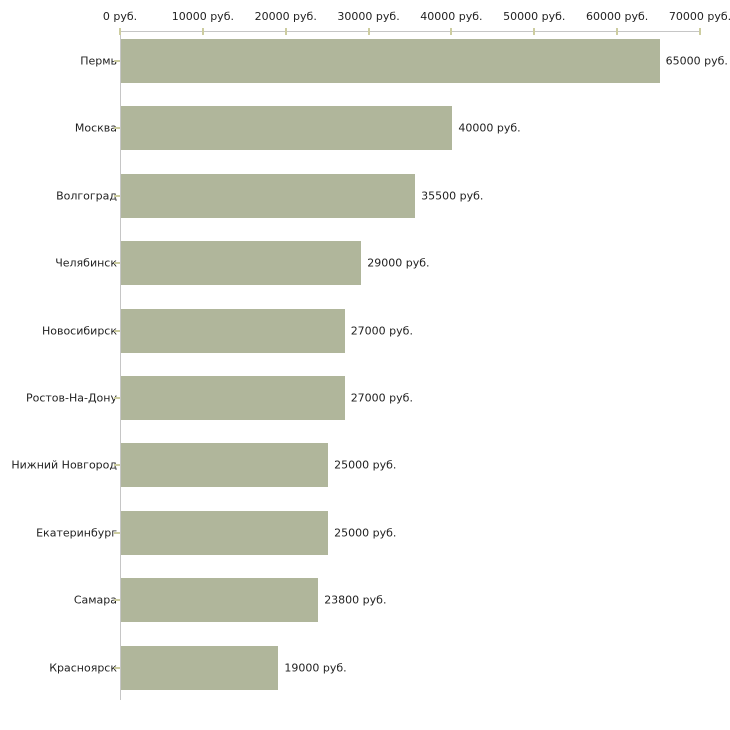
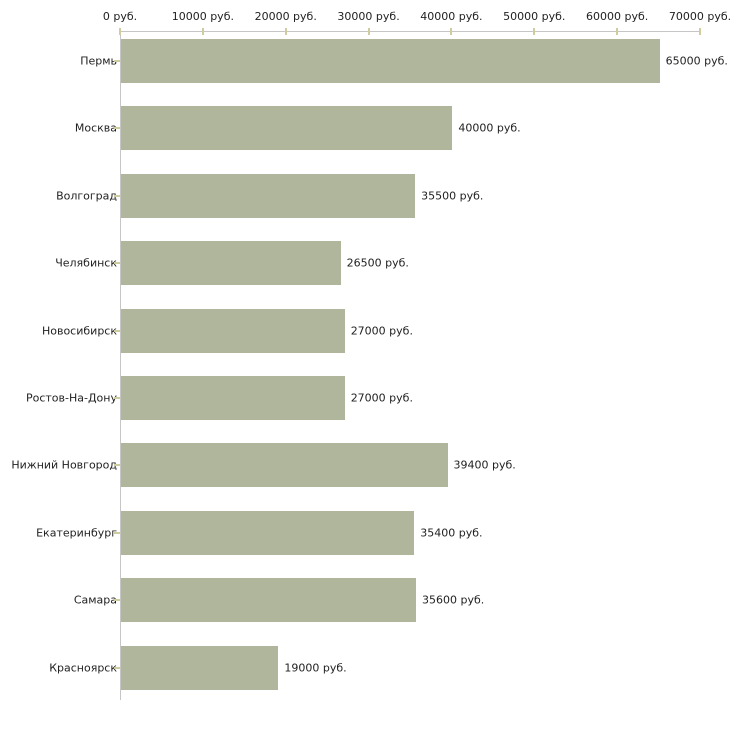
Челябинск: 29000 -> 26500
Нижний Новгород: 25000 -> 39400
Екатеринбург: 25000 -> 35400
Самара: 23800 -> 35600
